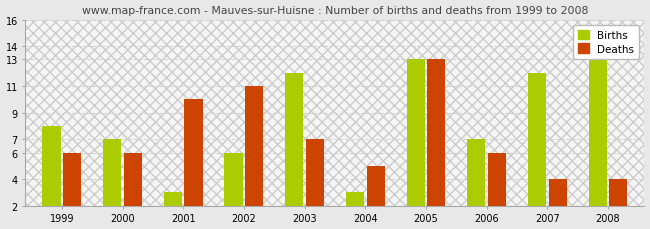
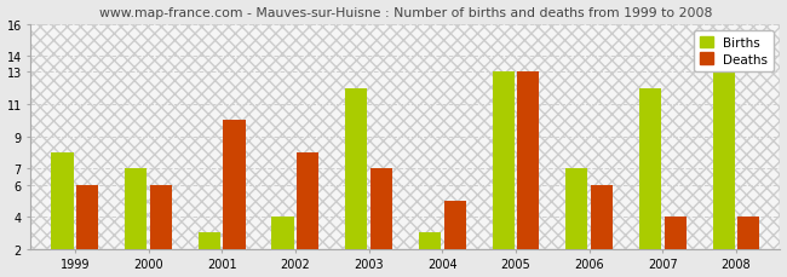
Births/2002: 6 -> 4
Deaths/2002: 11 -> 8
